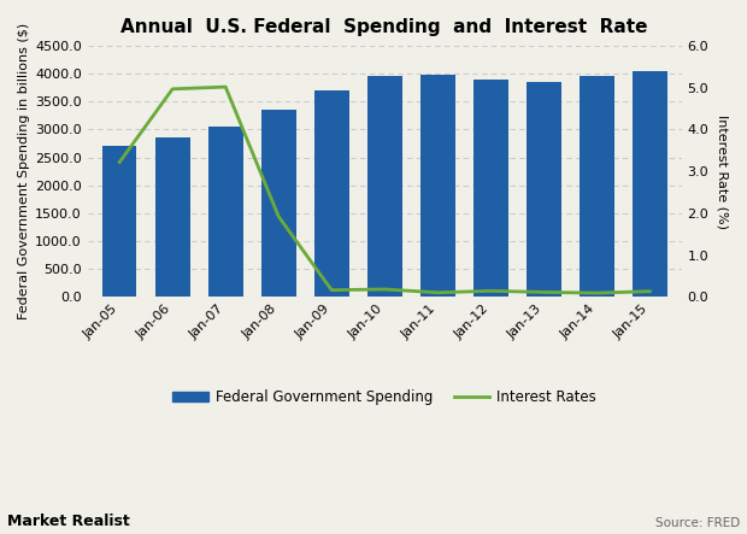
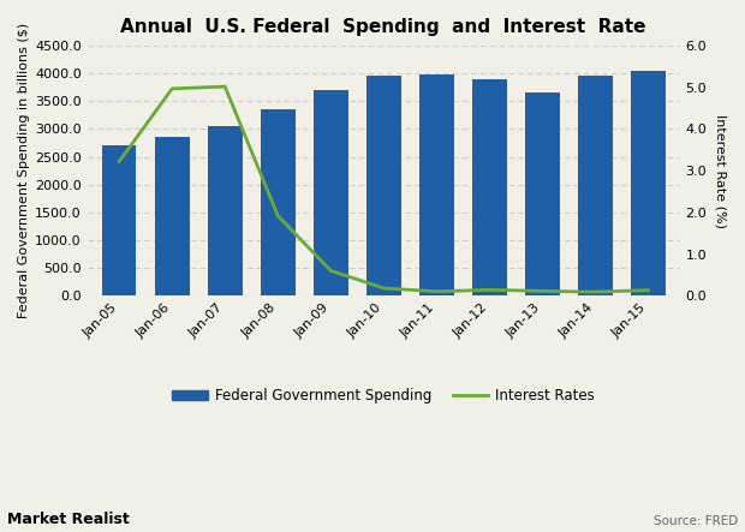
Interest Rates/Jan-09: 0.16 -> 0.60
Federal Government Spending/Jan-13: 3850 -> 3650
